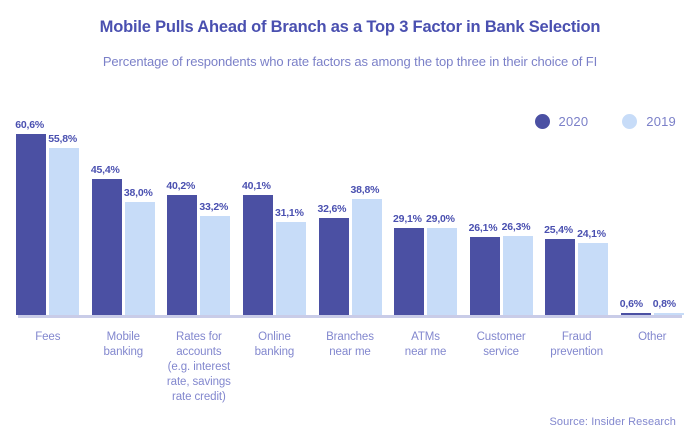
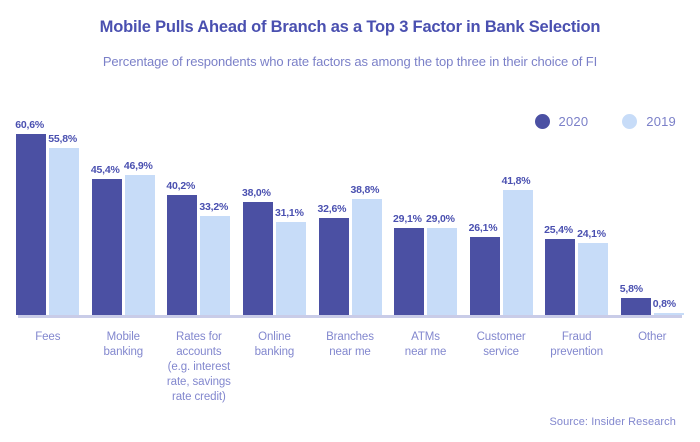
2019/Mobile banking: 38,0% -> 46,9%
2020/Online banking: 40,1% -> 38,0%
2019/Customer service: 26,3% -> 41,8%
2020/Other: 0,6% -> 5,8%
